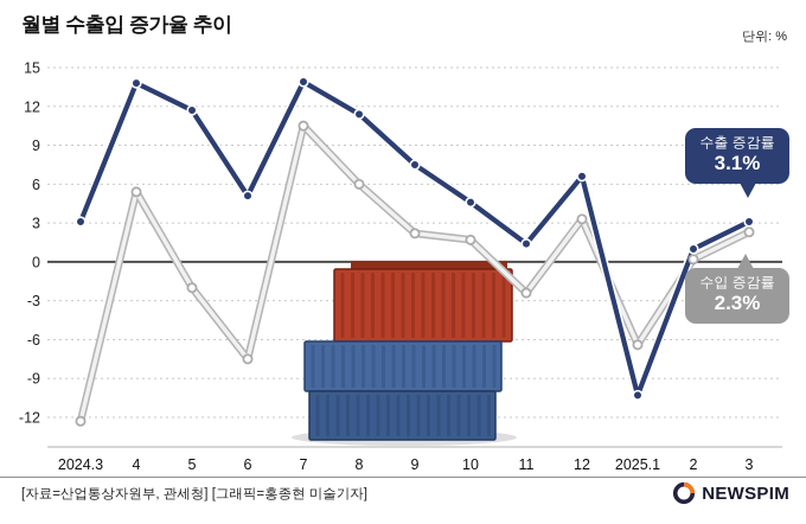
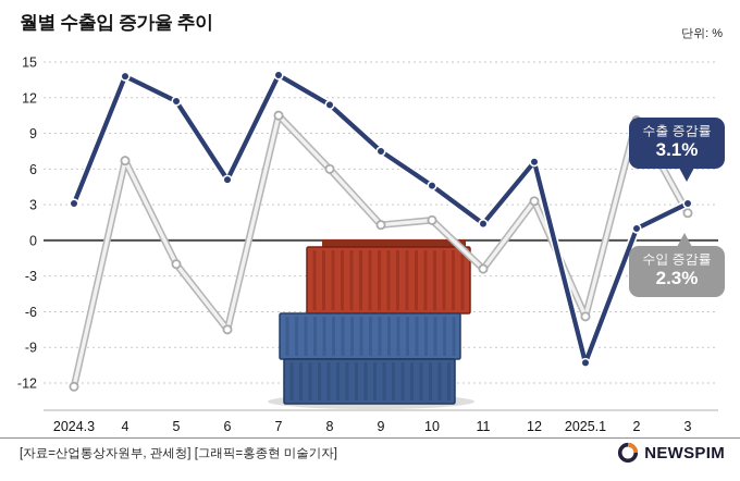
수입 증감률/4: 5.4 -> 6.7
수입 증감률/9: 2.2 -> 1.3
수입 증감률/2: 0.2 -> 10.1
